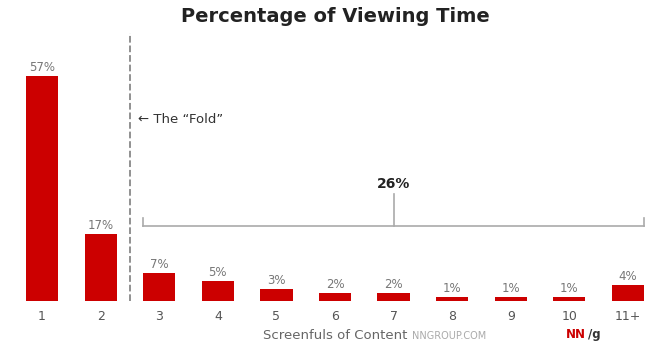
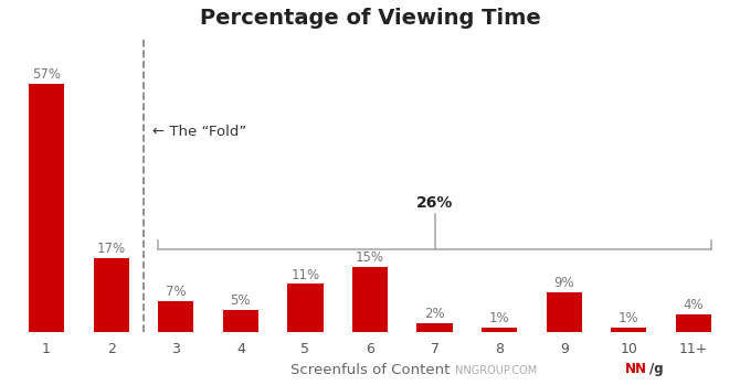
5: 3% -> 11%
6: 2% -> 15%
9: 1% -> 9%
